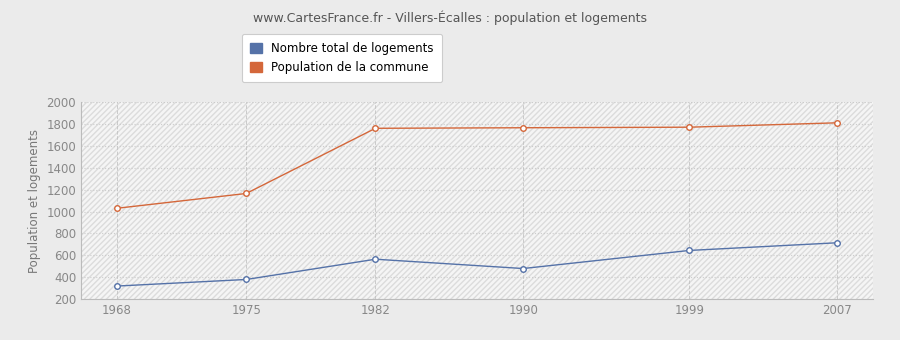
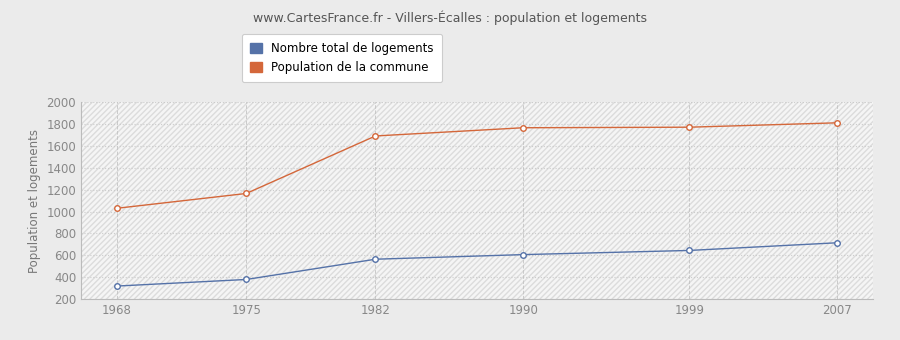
Population de la commune/1982: 1760 -> 1690
Nombre total de logements/1990: 480 -> 610
